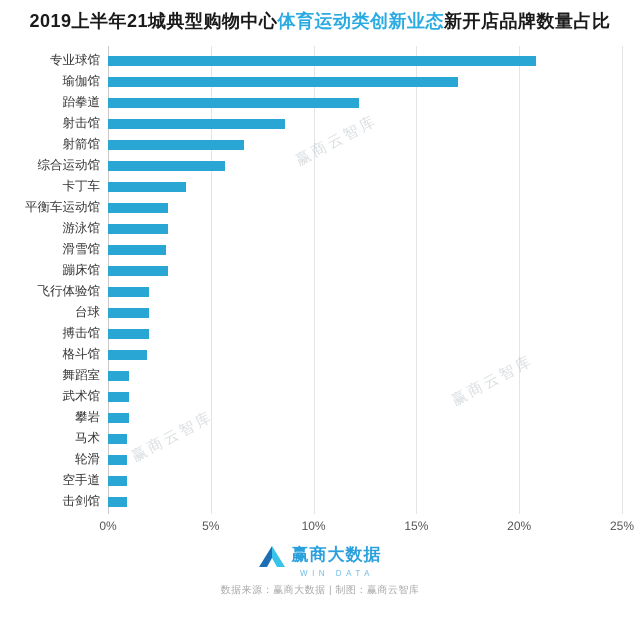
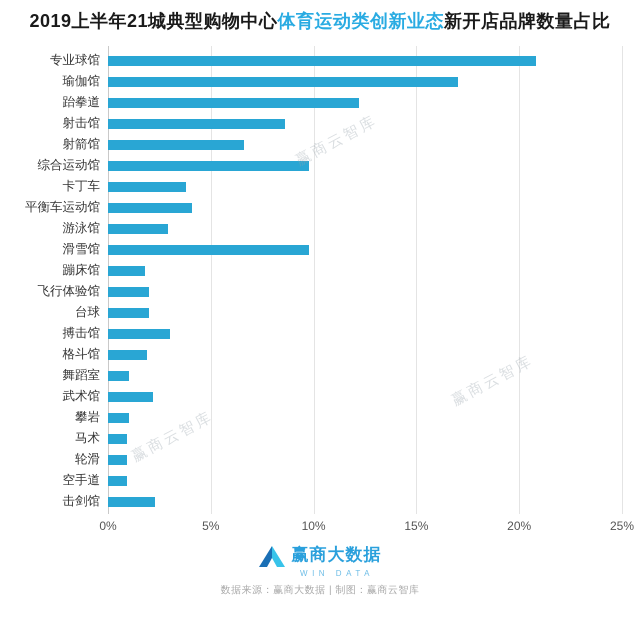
综合运动馆: 5.7% -> 9.8%
平衡车运动馆: 2.9% -> 4.1%
滑雪馆: 2.8% -> 9.8%
蹦床馆: 2.9% -> 1.8%
搏击馆: 2.0% -> 3.0%
武术馆: 1.0% -> 2.2%
击剑馆: 0.9% -> 2.3%
